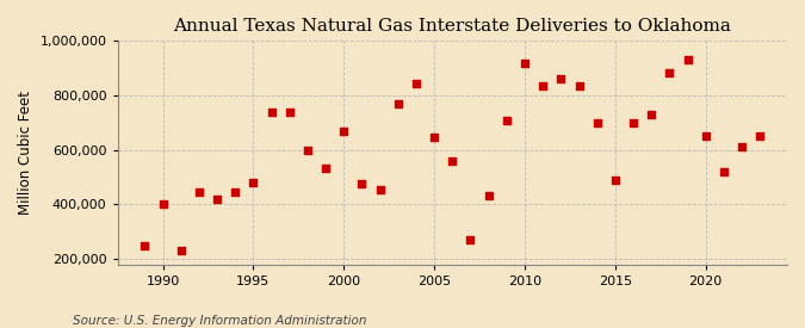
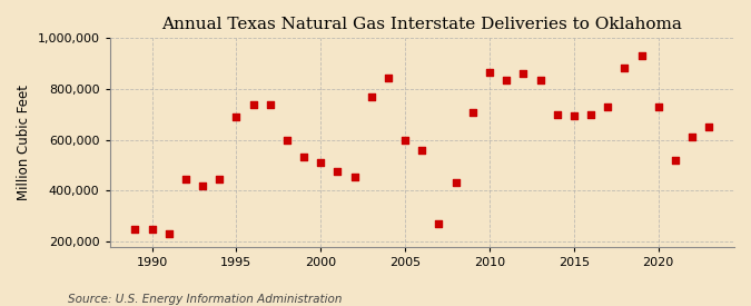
1990: 400,000 -> 248,000
1995: 480,000 -> 690,000
2000: 670,000 -> 510,000
2005: 645,000 -> 600,000
2010: 920,000 -> 865,000
2015: 490,000 -> 695,000
2020: 650,000 -> 730,000
